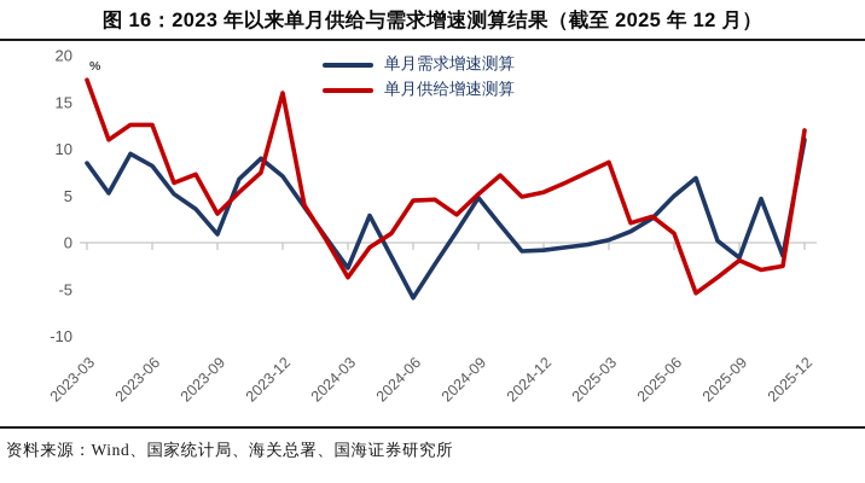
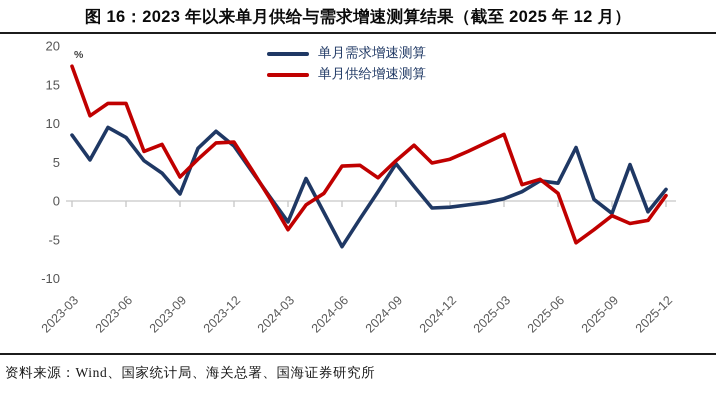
单月供给增速测算/2023-12: 16 -> 8
单月需求增速测算/2025-06: 5 -> 2
单月需求增速测算/2025-12: 11 -> 2
单月供给增速测算/2025-12: 12 -> 1
